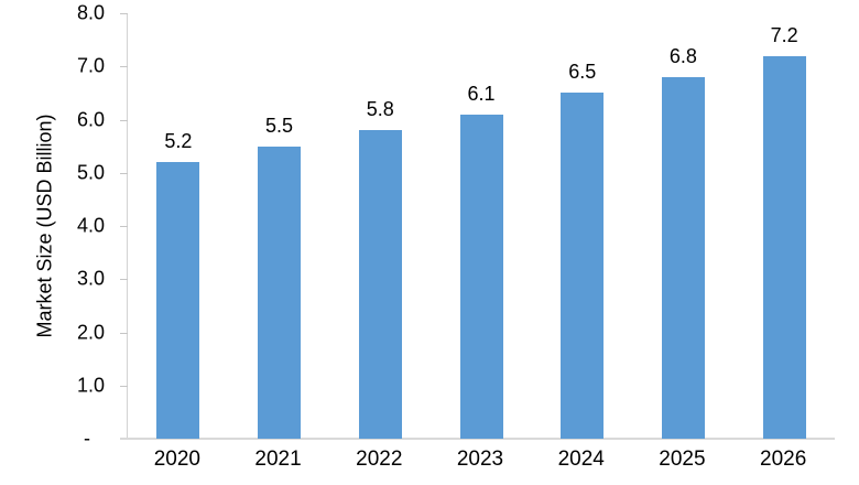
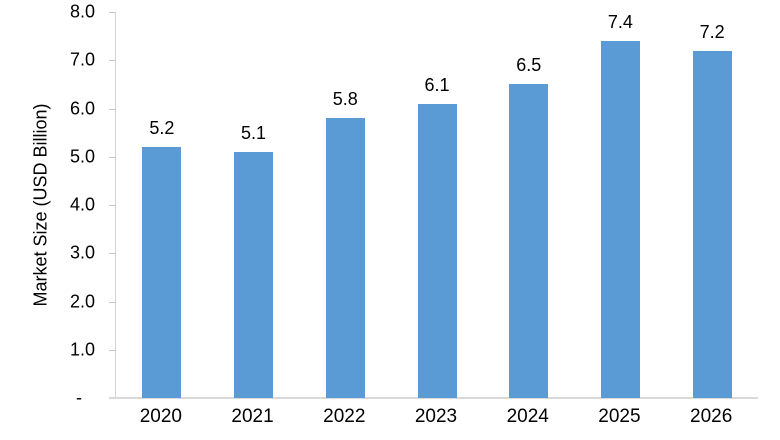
2021: 5.5 -> 5.1
2025: 6.8 -> 7.4
